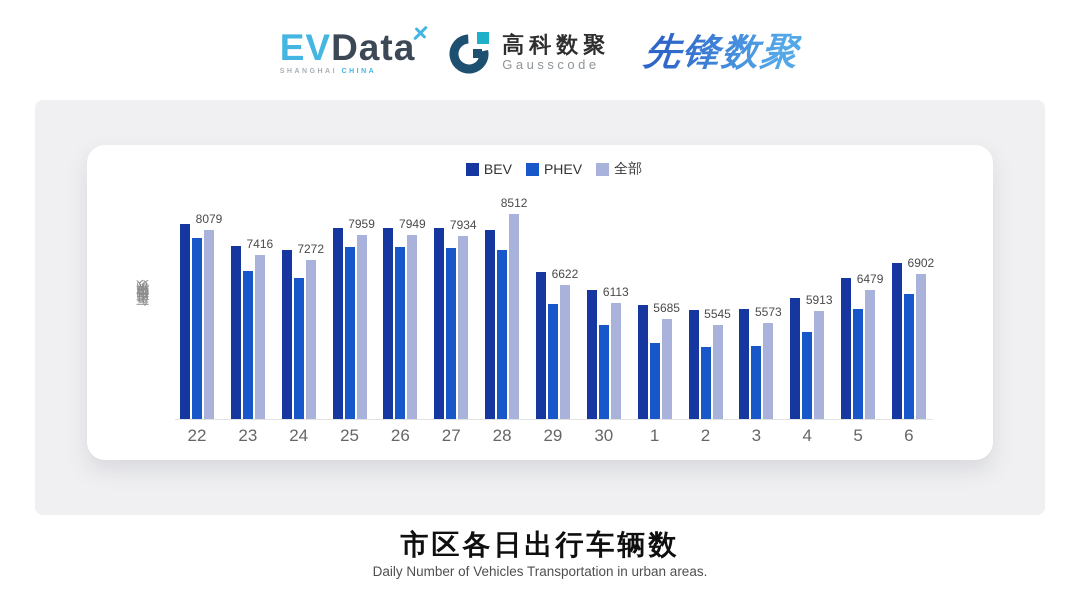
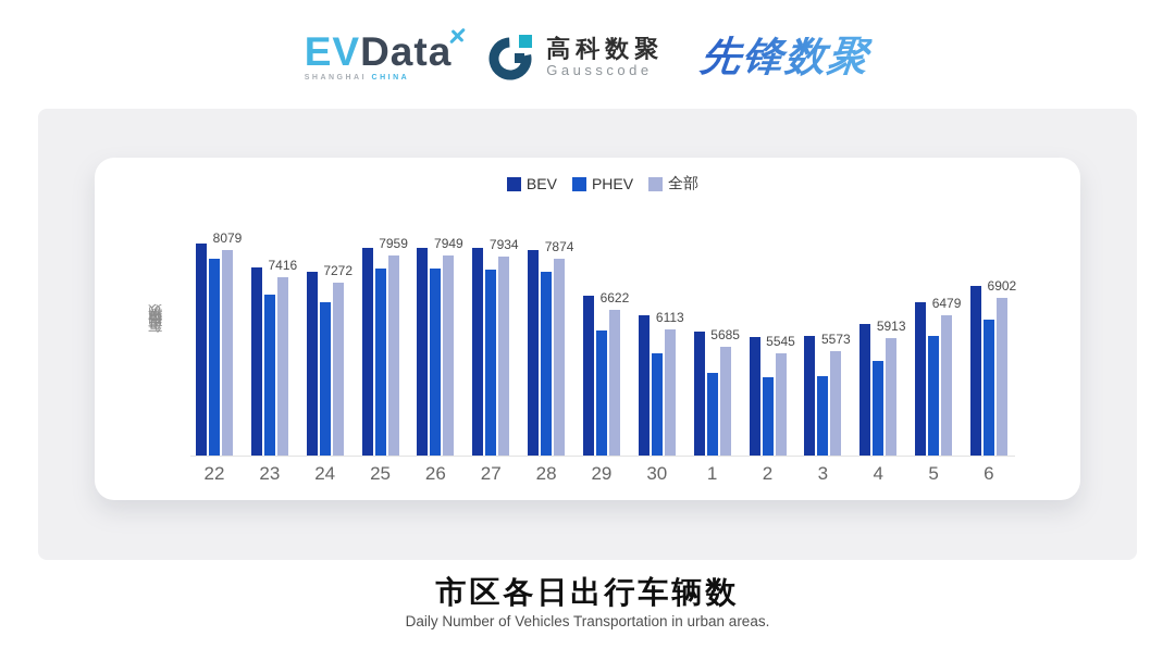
全部/28: 8512 -> 7874
